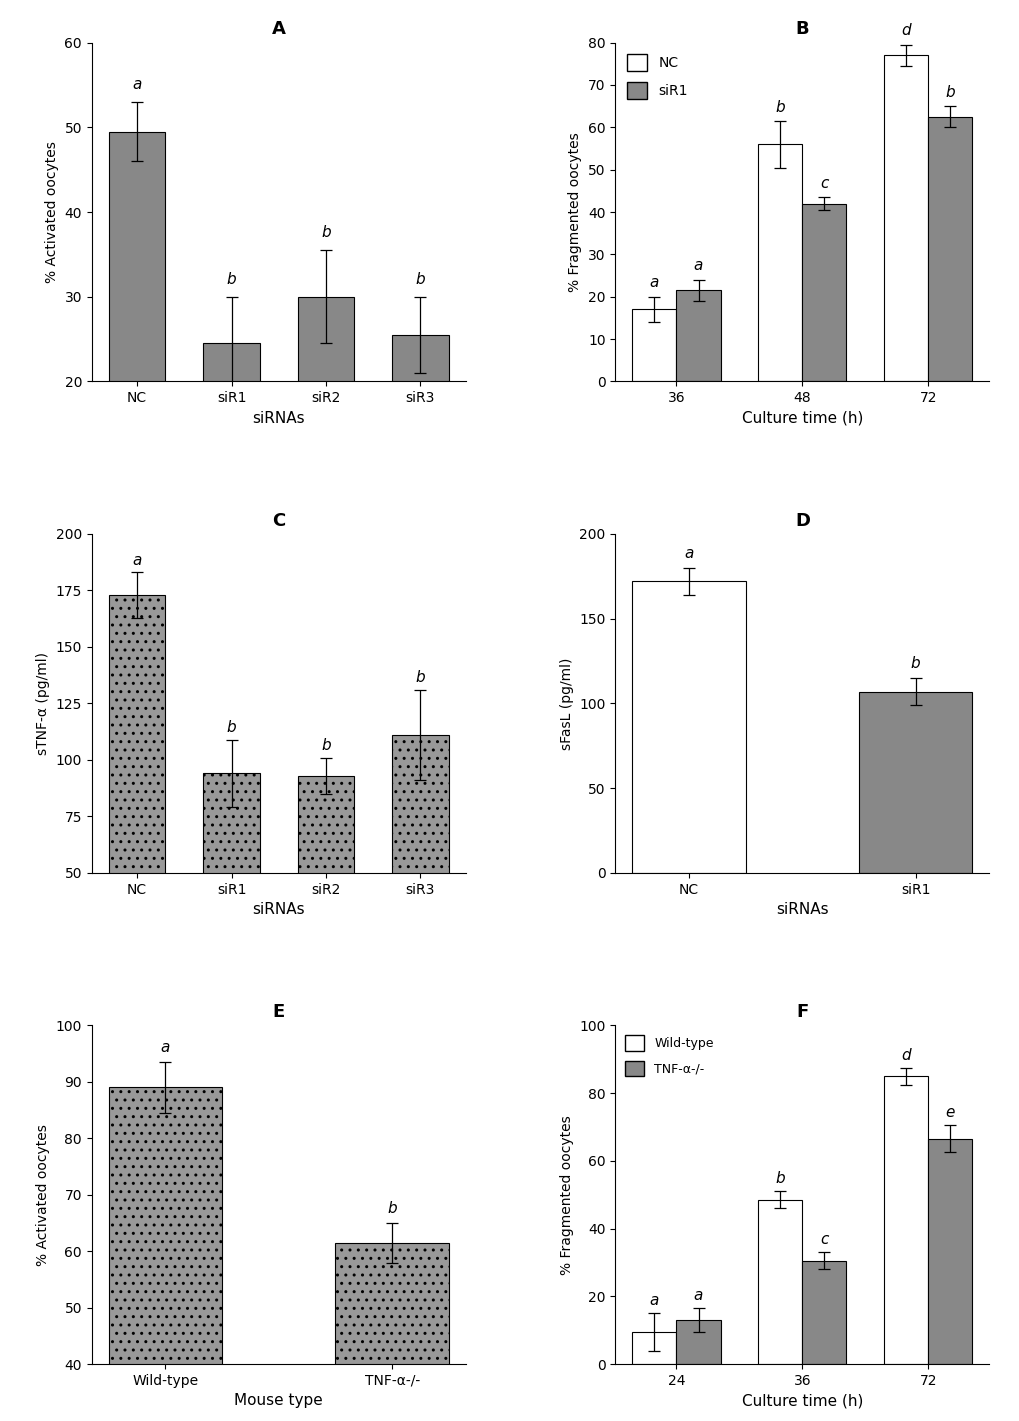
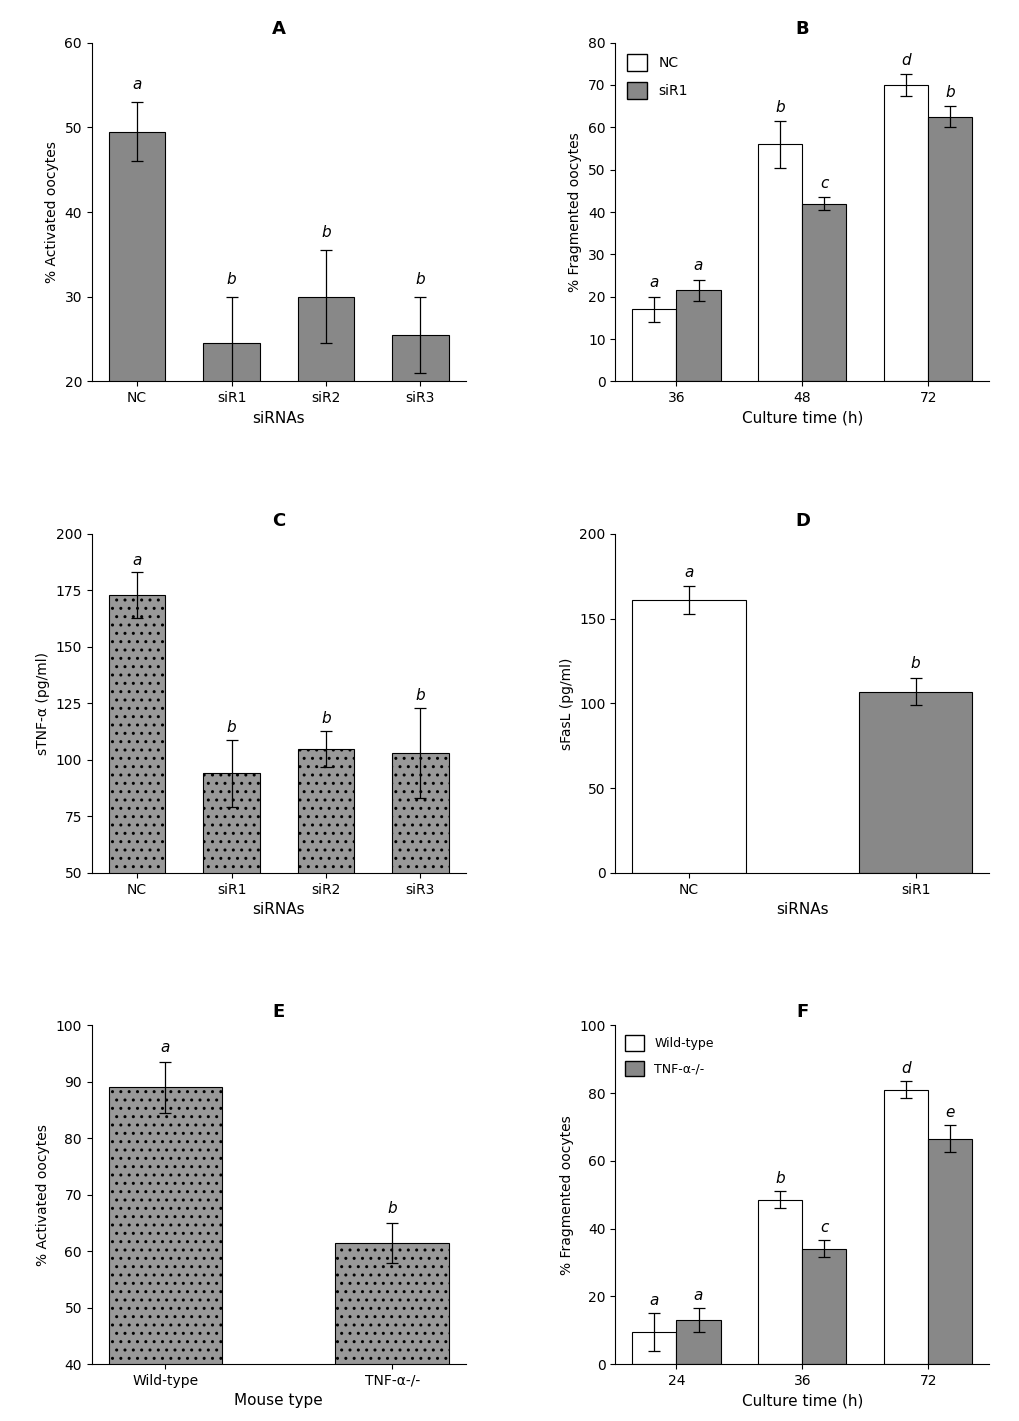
B/NC/72: 77 -> 70
C/siR2: 93 -> 105
C/siR3: 111 -> 103
D/NC: 172 -> 161
F/TNF-α-/-/36: 30.5 -> 34.0
F/Wild-type/72: 85.0 -> 81.0
